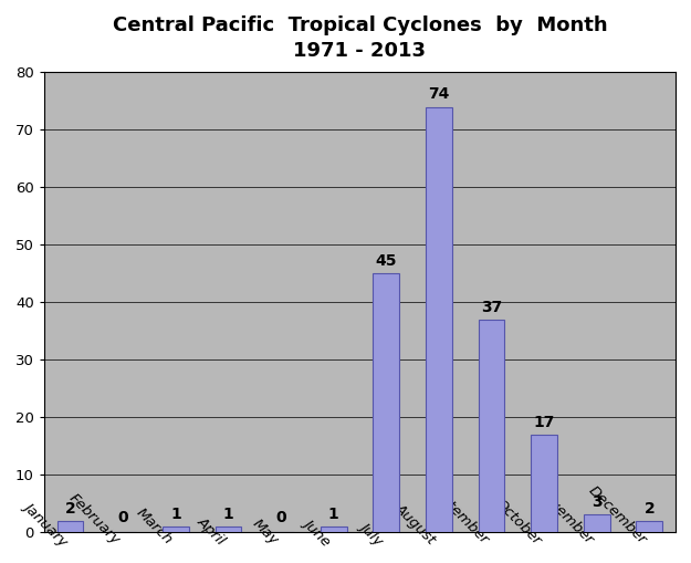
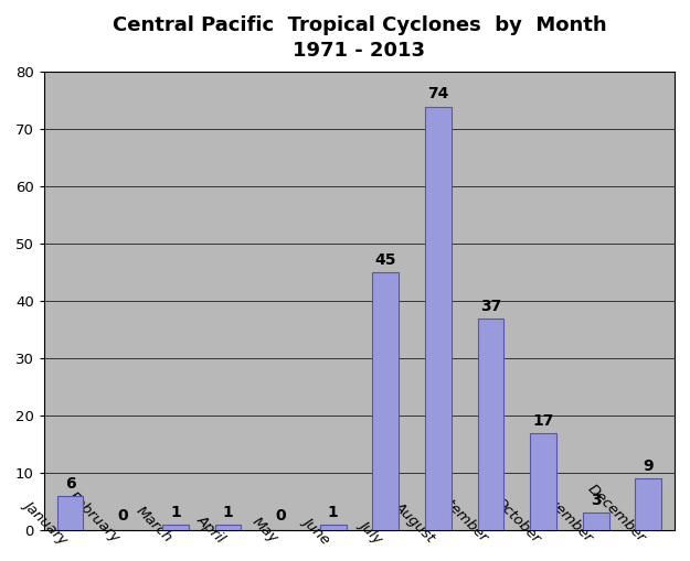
January: 2 -> 6
December: 2 -> 9
